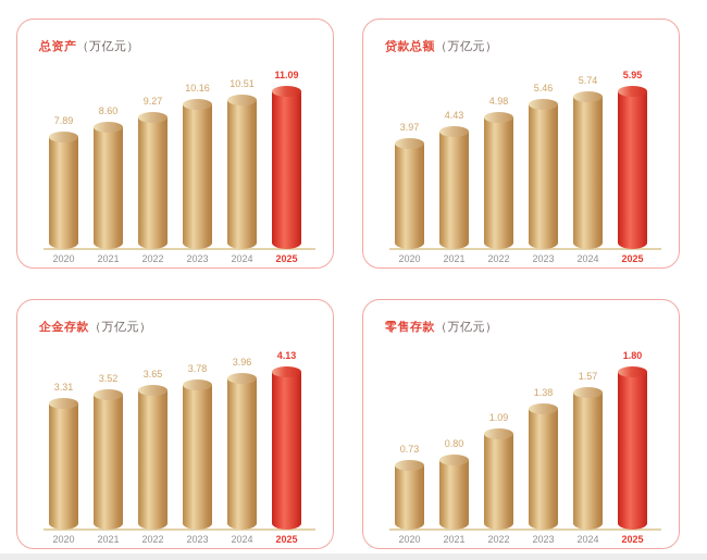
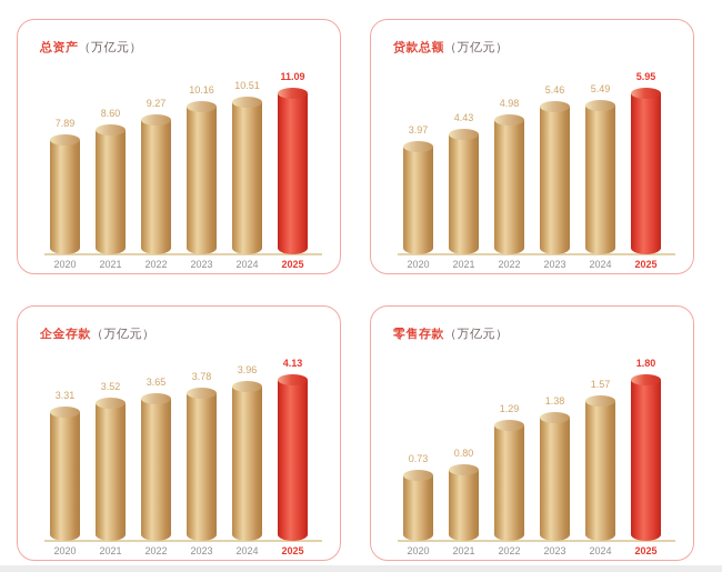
贷款总额/2024: 5.74 -> 5.49
零售存款/2022: 1.09 -> 1.29
